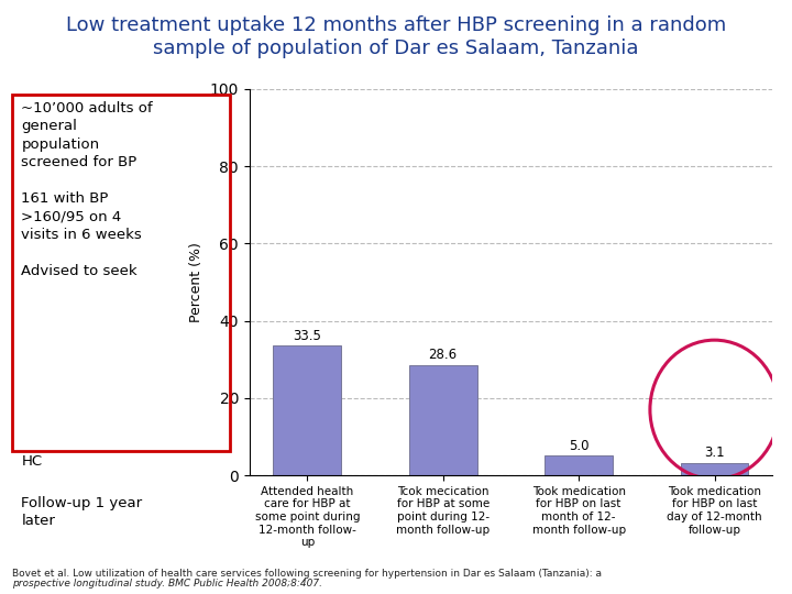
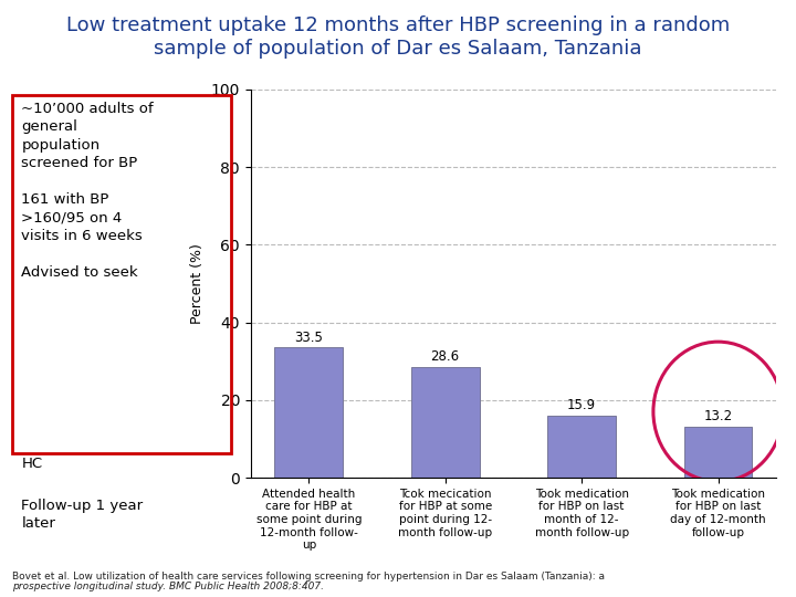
Took medication for HBP on last month of 12- month follow-up: 5.0 -> 15.9
Took medication for HBP on last day of 12-month follow-up: 3.1 -> 13.2
